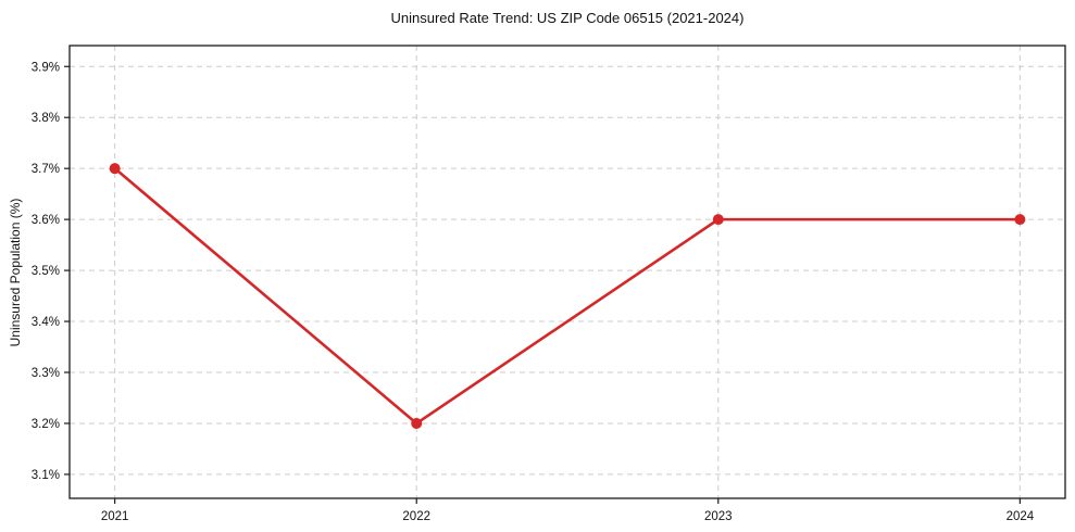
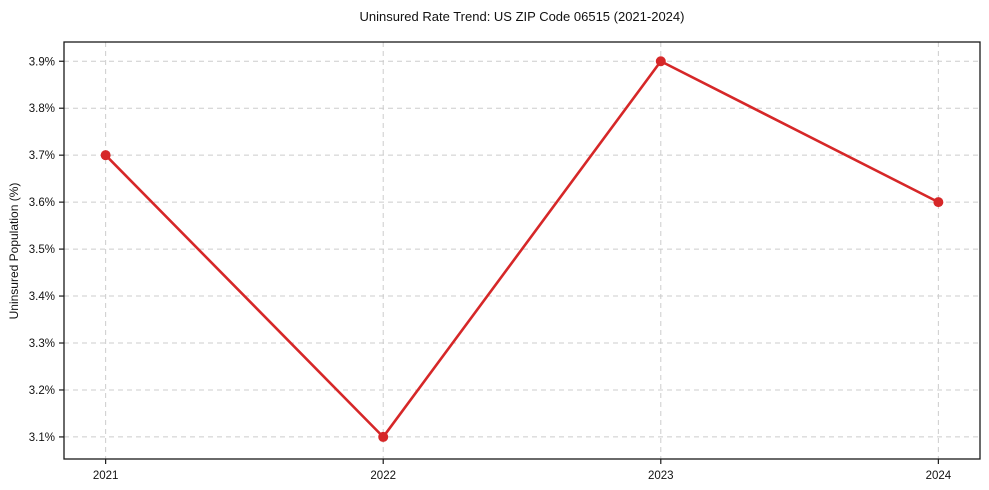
2022: 3.2% -> 3.1%
2023: 3.6% -> 3.9%
